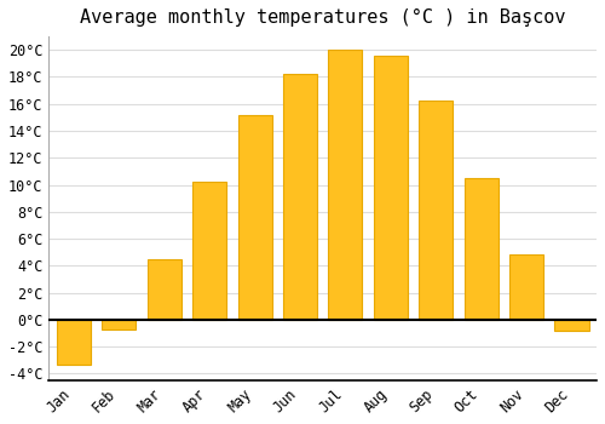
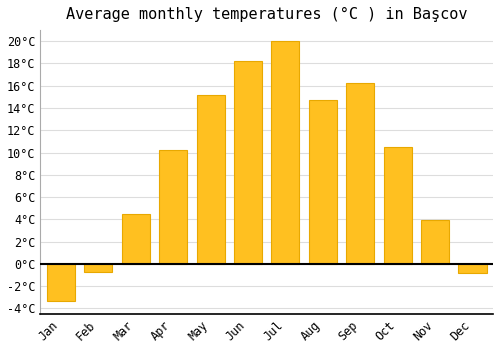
Aug: 19.6°C -> 14.7°C
Nov: 4.8°C -> 3.9°C
